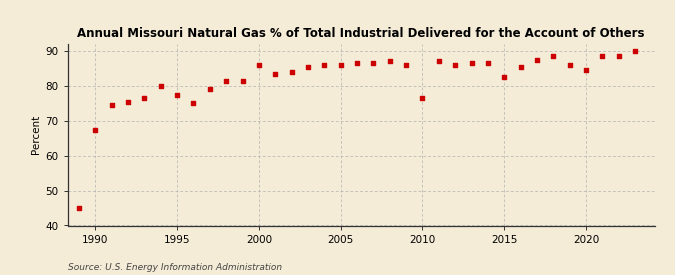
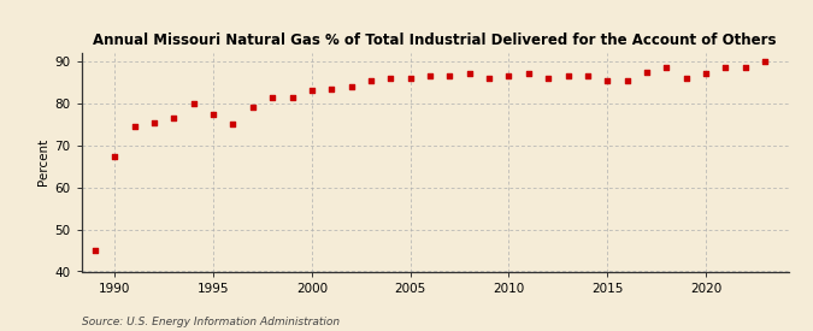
2000: 86.0 -> 83.0
2010: 76.5 -> 86.5
2015: 82.5 -> 85.5
2020: 84.5 -> 87.0
